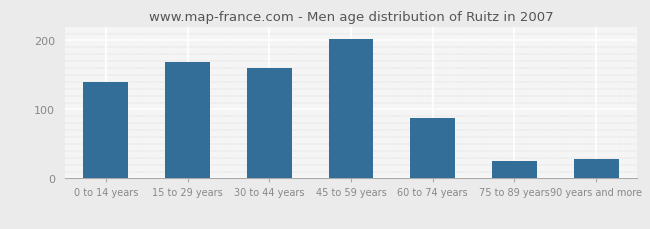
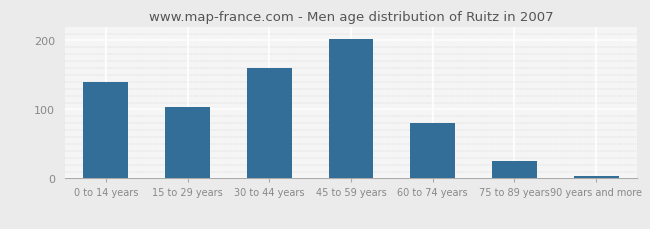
15 to 29 years: 168 -> 103
60 to 74 years: 88 -> 80
90 years and more: 28 -> 3
